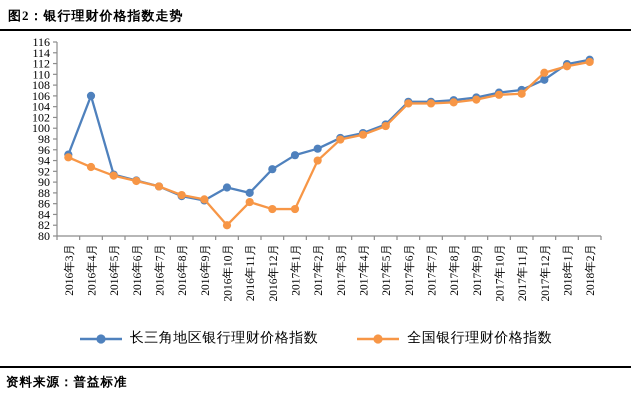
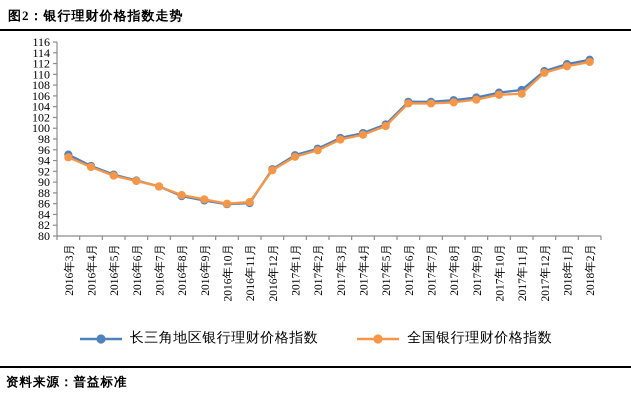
长三角地区银行理财价格指数/2016年4月: 106 -> 93
长三角地区银行理财价格指数/2016年10月: 89 -> 86
全国银行理财价格指数/2016年10月: 82 -> 86
长三角地区银行理财价格指数/2016年11月: 88 -> 86
全国银行理财价格指数/2016年12月: 85 -> 92
全国银行理财价格指数/2017年1月: 85 -> 95
全国银行理财价格指数/2017年2月: 94 -> 96
长三角地区银行理财价格指数/2017年12月: 109 -> 111
